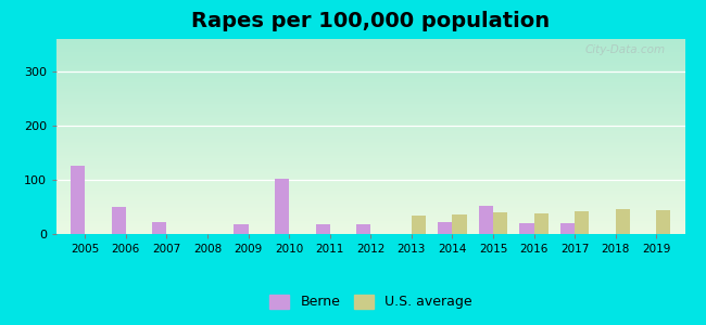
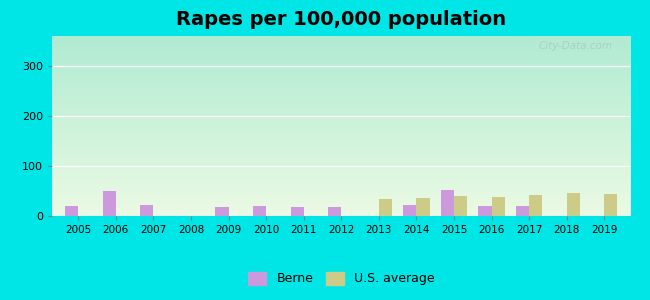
Berne/2005: 126 -> 20
Berne/2010: 102 -> 20
